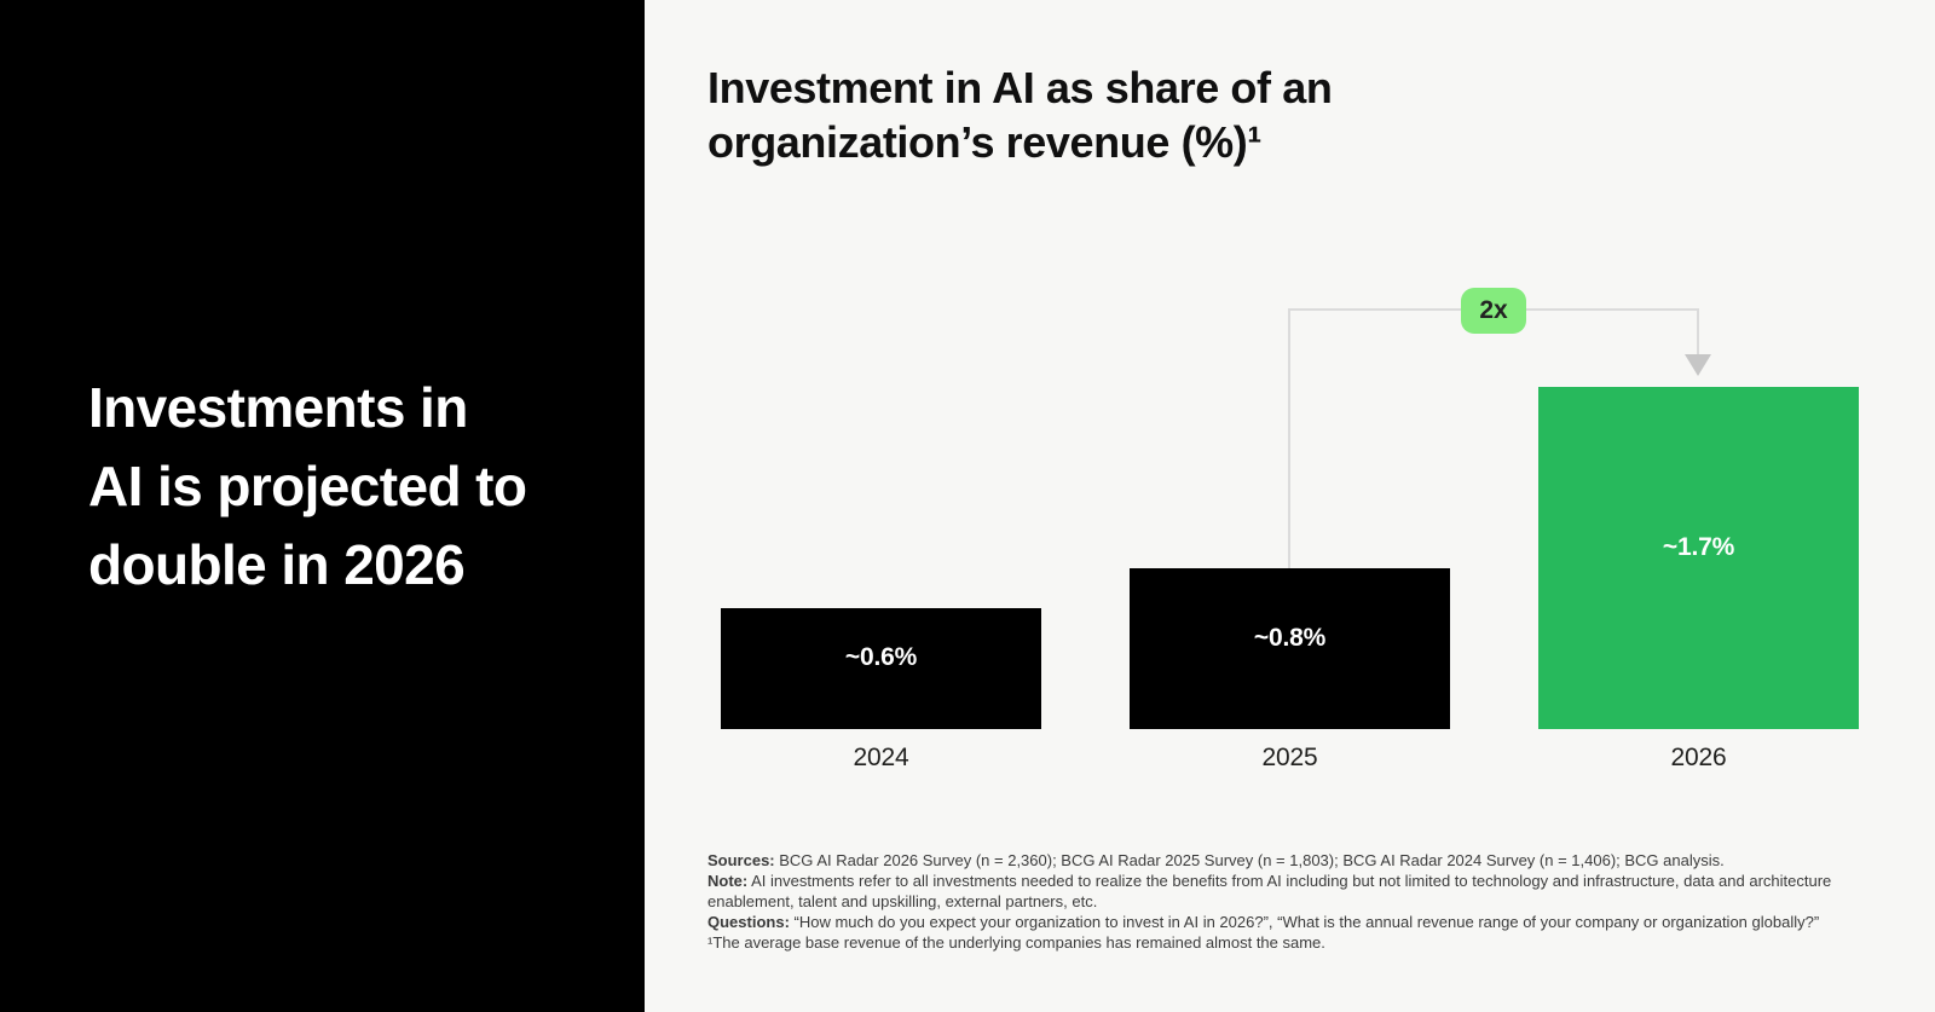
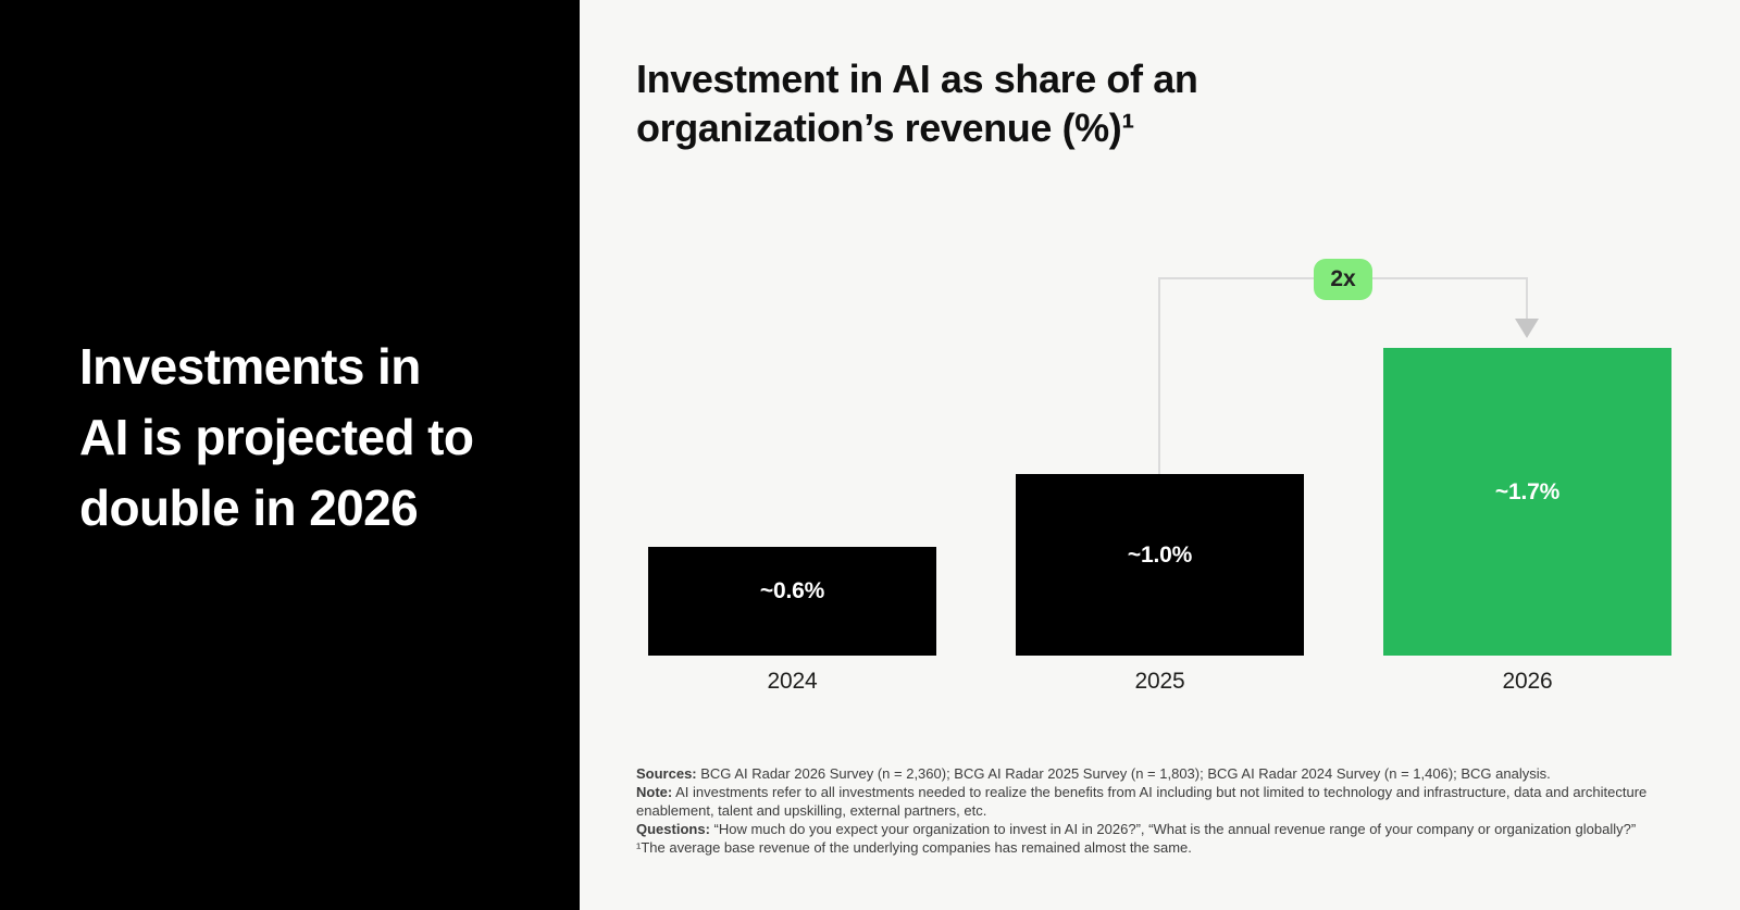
2025: 0.8 -> 1.0
